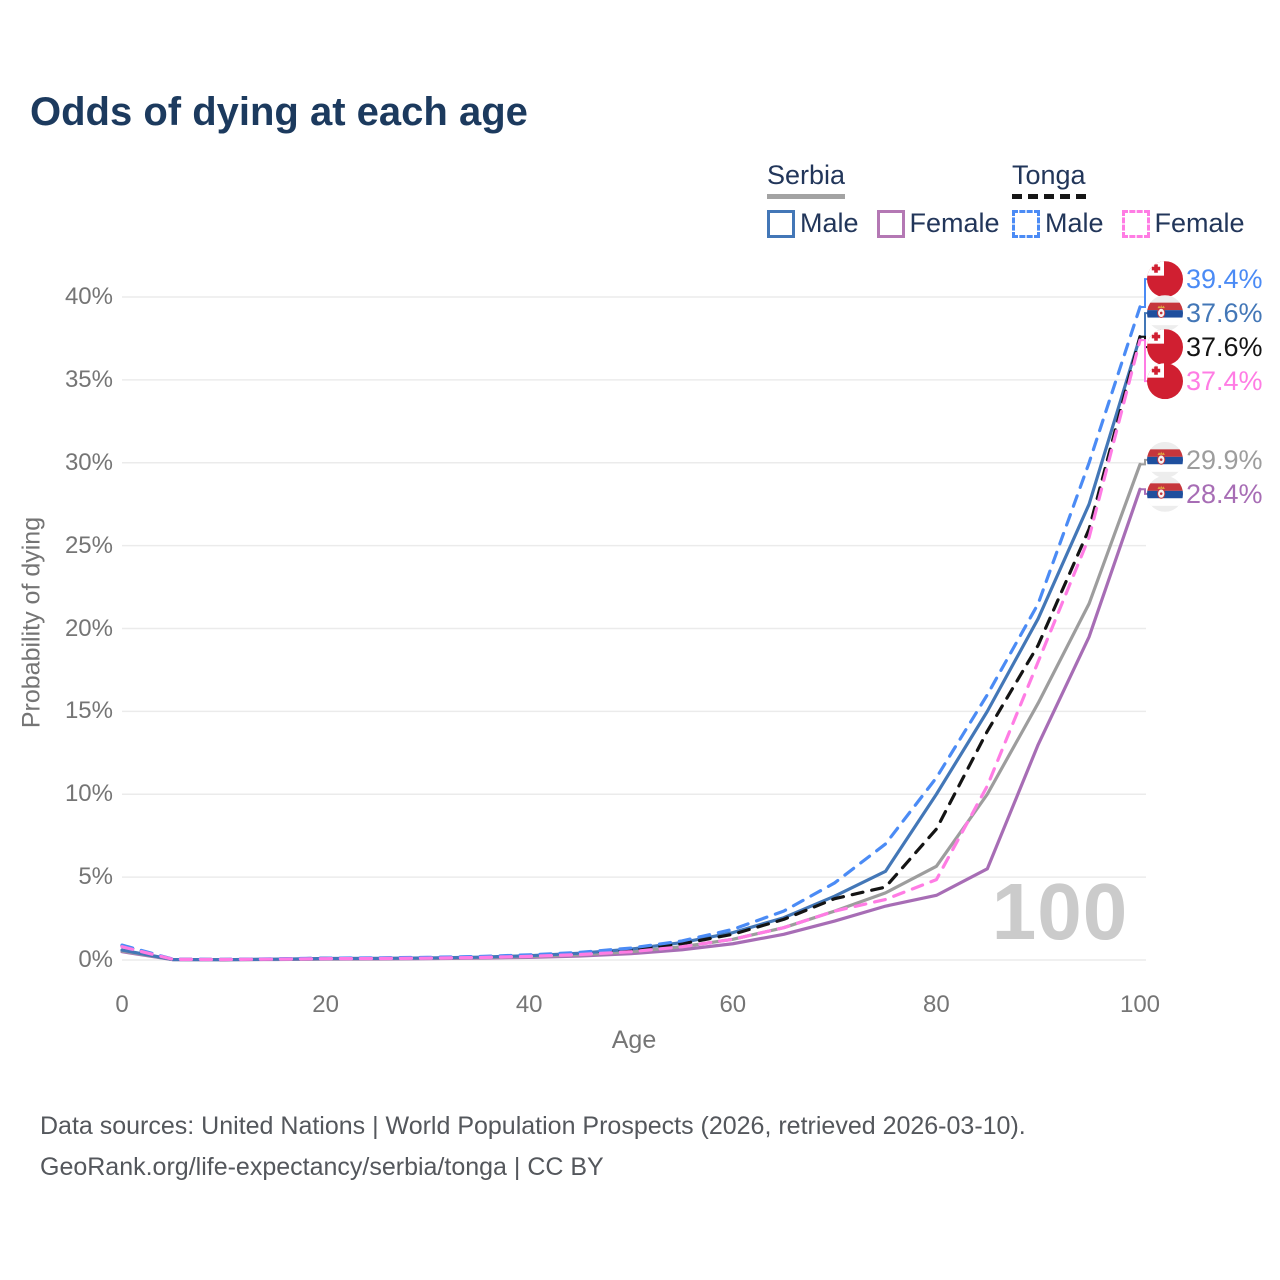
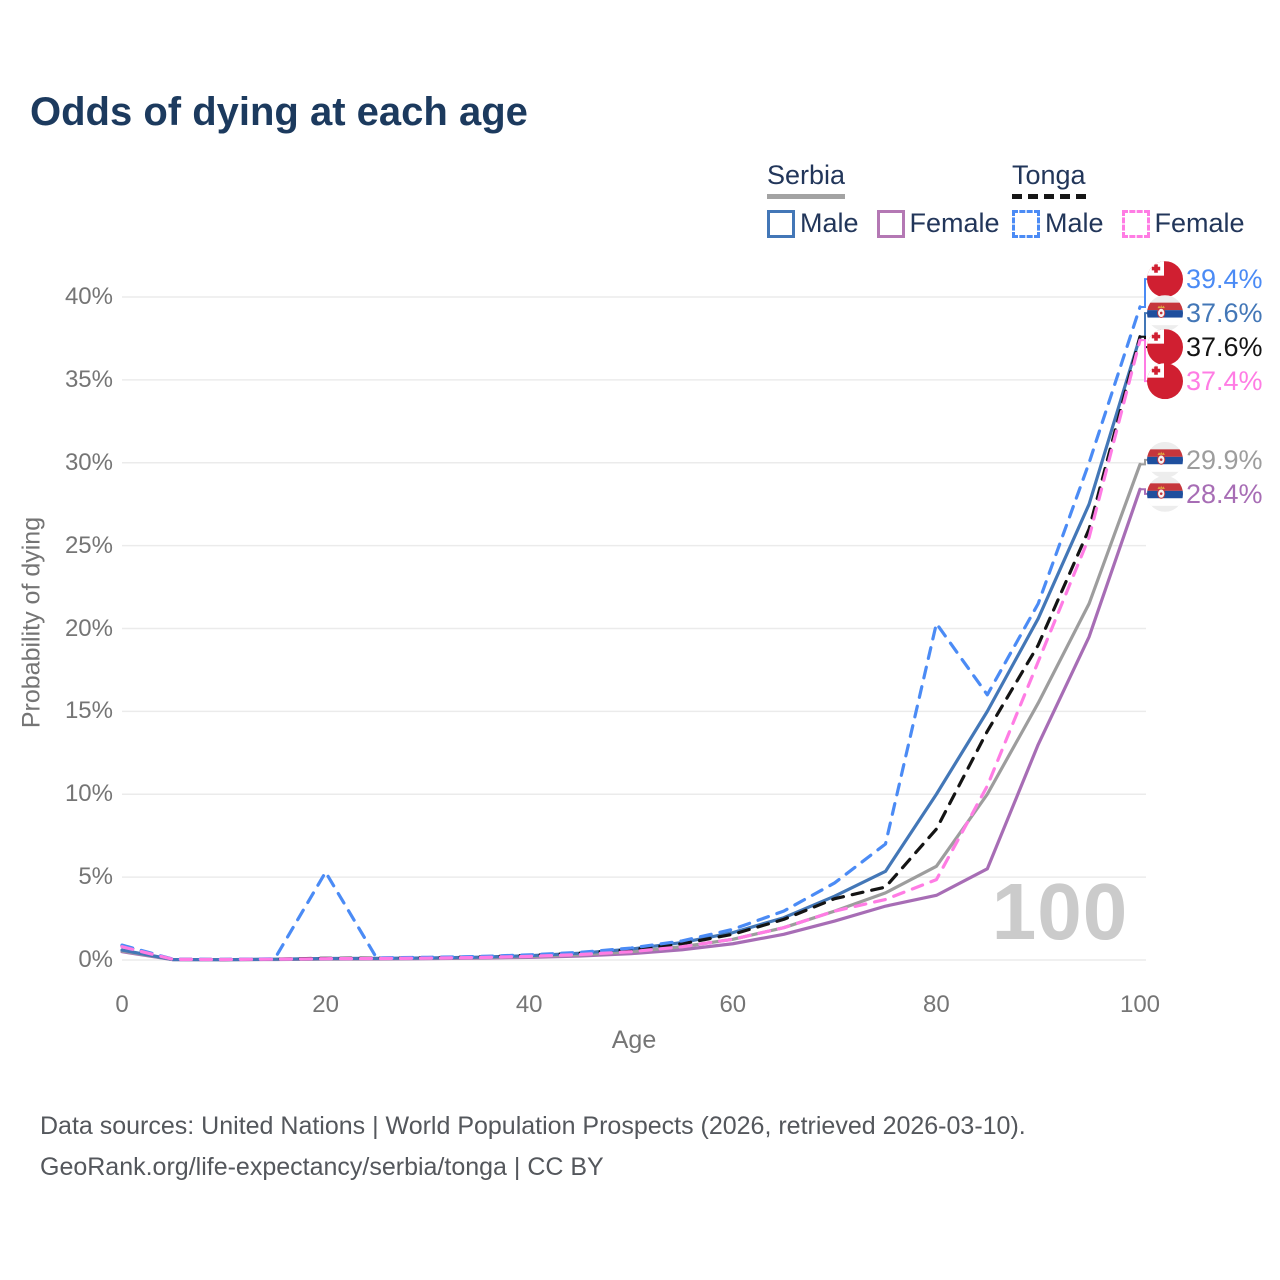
Tonga Male/20: 0.1% -> 5.3%
Tonga Male/80: 11.0% -> 20.3%
